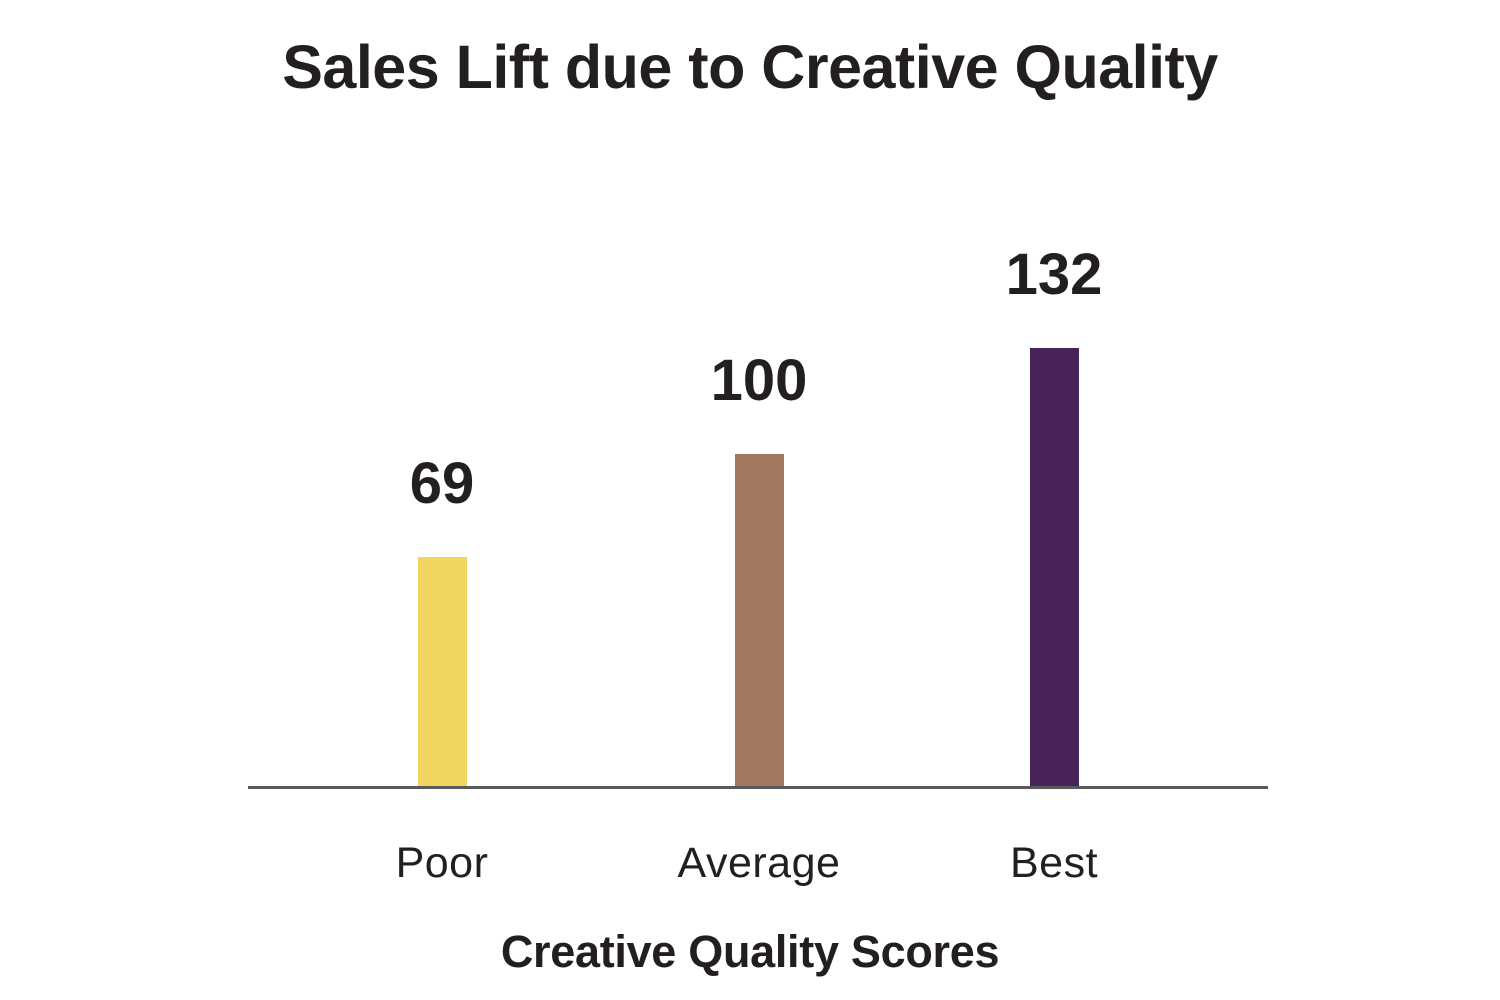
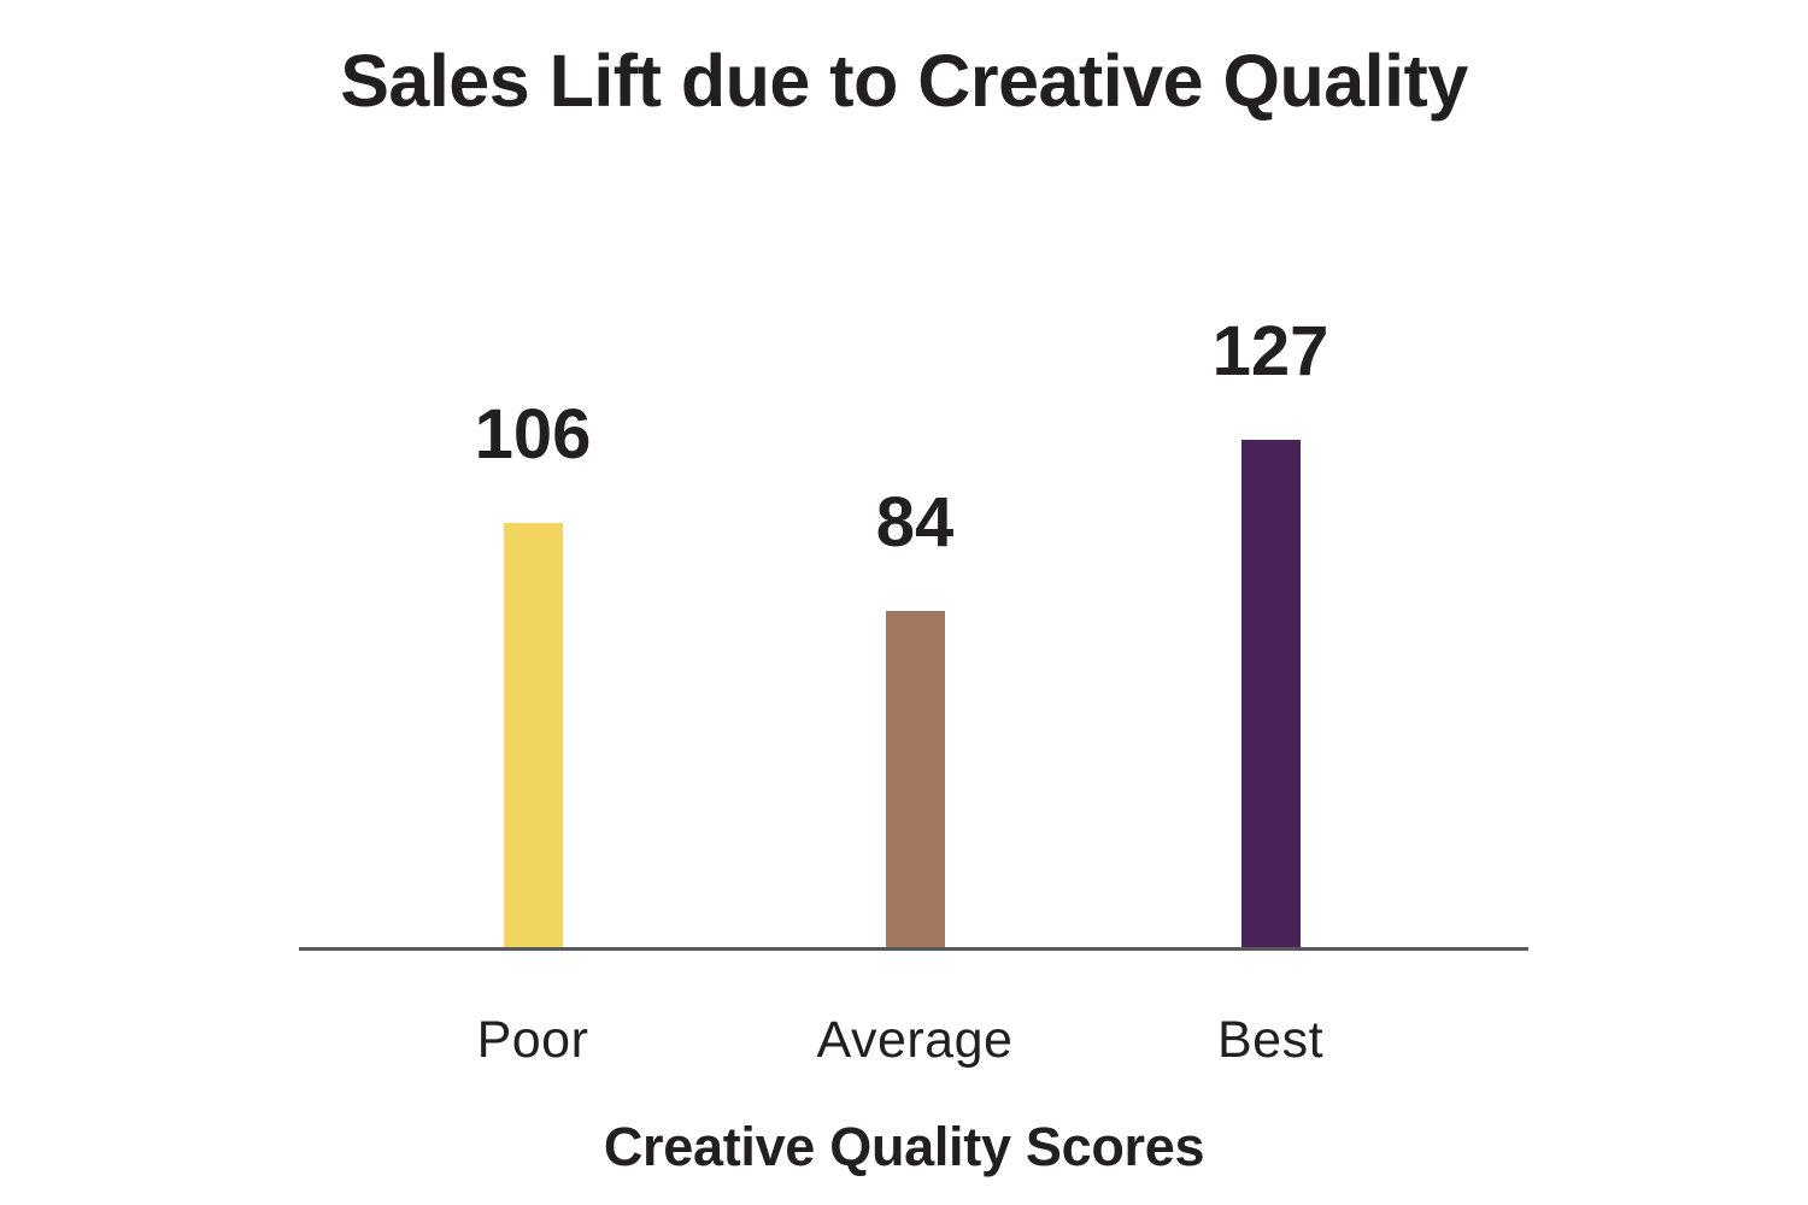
Poor: 69 -> 106
Average: 100 -> 84
Best: 132 -> 127
